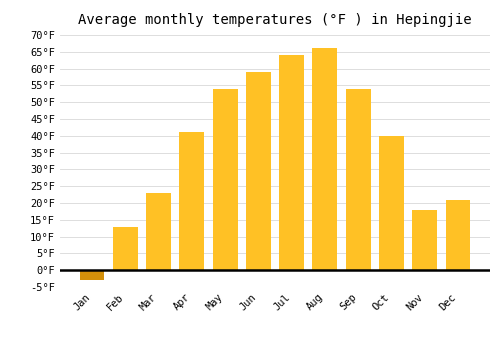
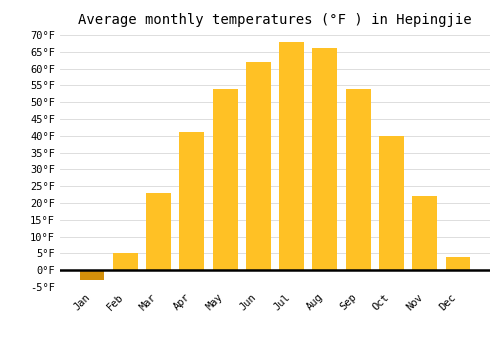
Feb: 13°F -> 5°F
Jun: 59°F -> 62°F
Jul: 64°F -> 68°F
Nov: 18°F -> 22°F
Dec: 21°F -> 4°F
